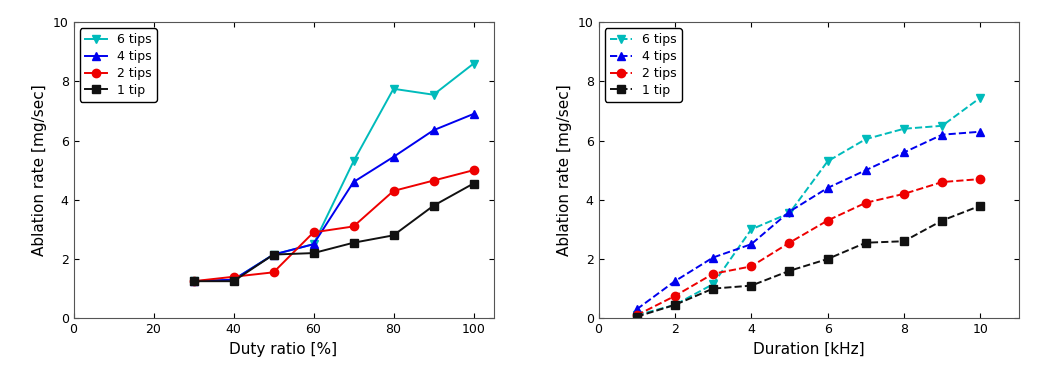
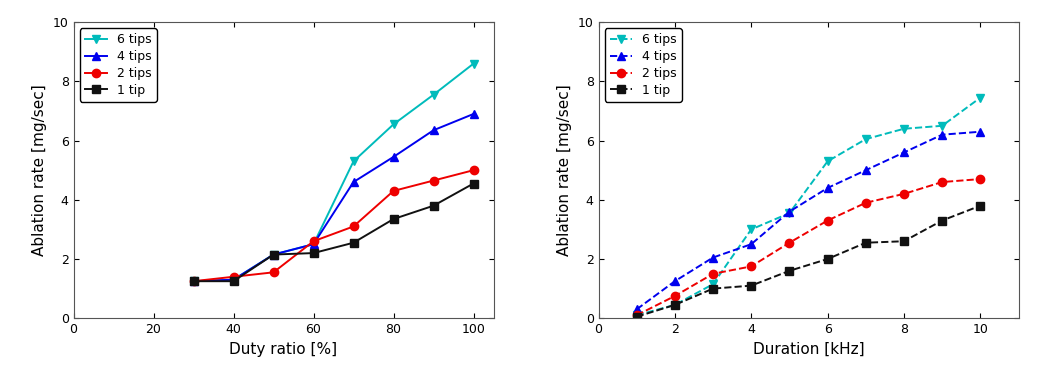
2 tips/60: 2.90 -> 2.60
6 tips/80: 7.75 -> 6.55
1 tip/80: 2.80 -> 3.35
